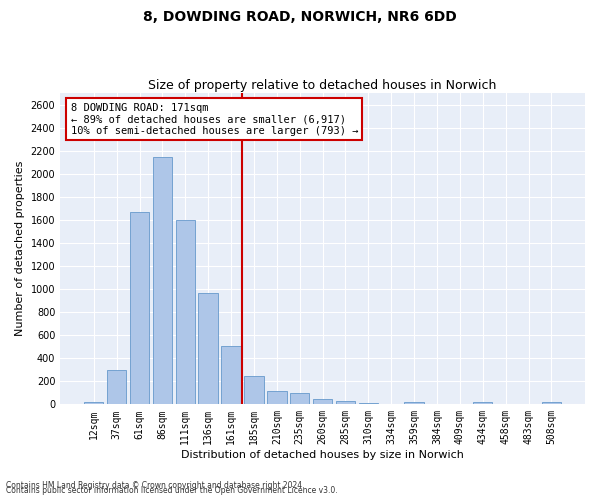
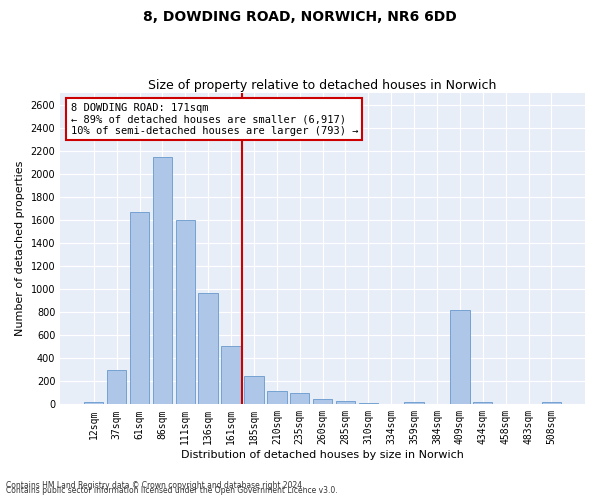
409sqm: 0 -> 820
